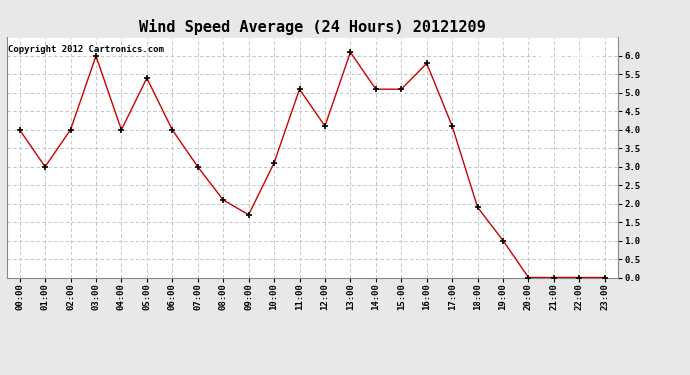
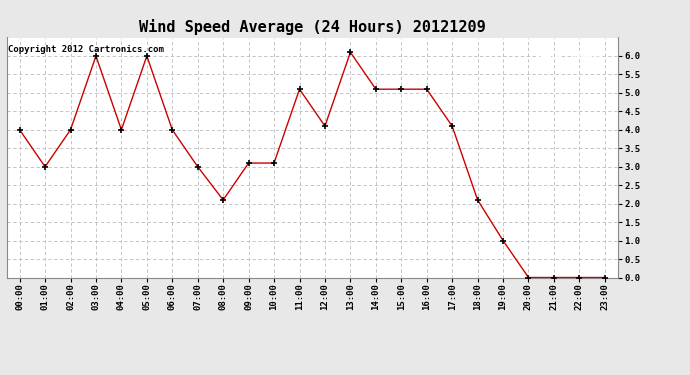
05:00: 5.4 -> 6.0
09:00: 1.7 -> 3.1
16:00: 5.8 -> 5.1
18:00: 1.9 -> 2.1
